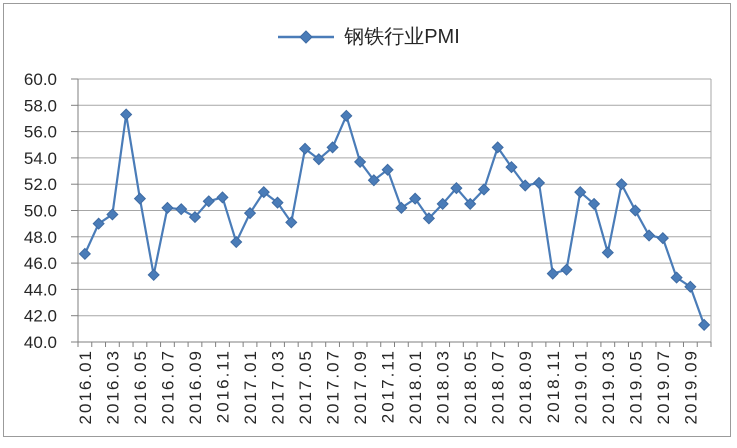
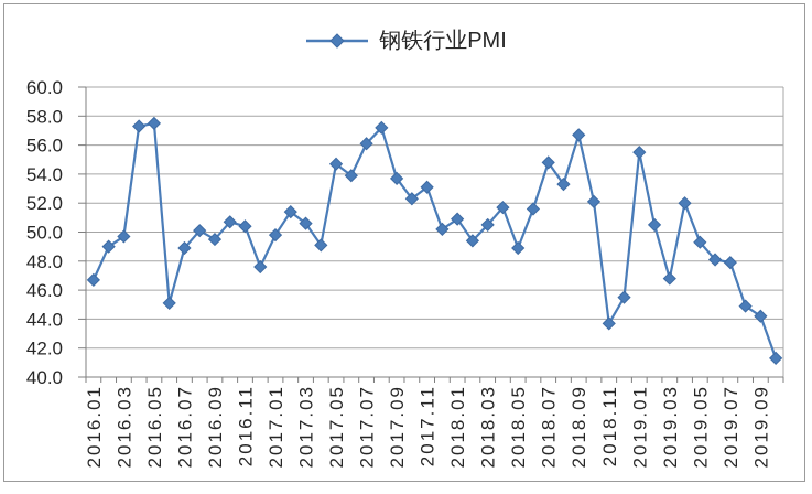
2016.05: 50.9 -> 57.5
2016.07: 50.2 -> 48.9
2016.11: 51.0 -> 50.4
2017.07: 54.8 -> 56.1
2018.05: 50.5 -> 48.9
2018.09: 51.9 -> 56.7
2018.11: 45.2 -> 43.7
2019.01: 51.4 -> 55.5
2019.05: 50.0 -> 49.3
